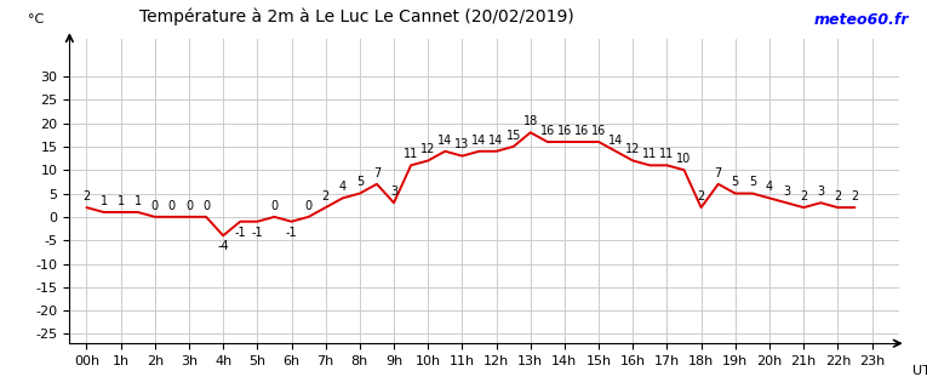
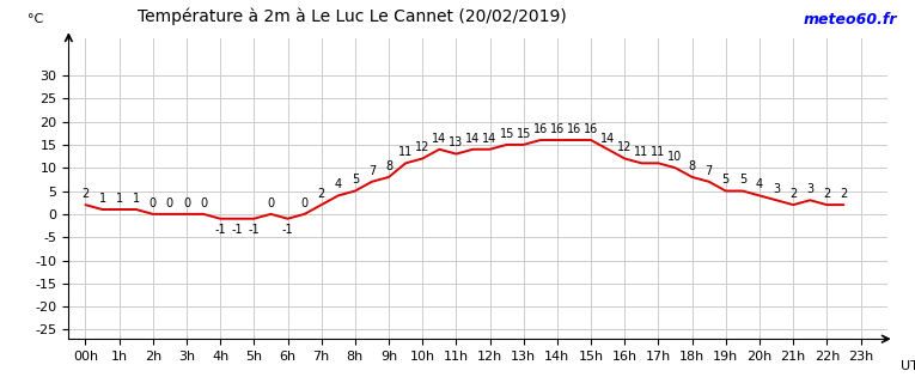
4h: -4 -> -1
9h: 3 -> 8
13h: 18 -> 15
18h: 2 -> 8
